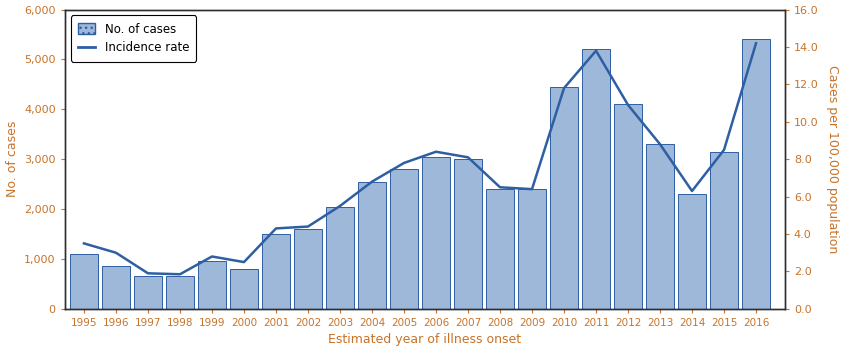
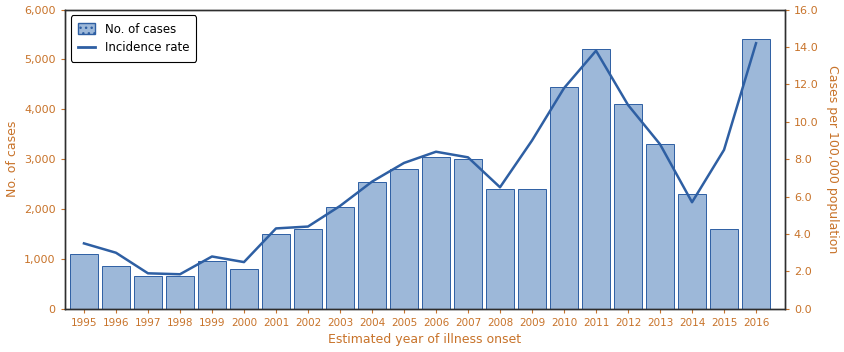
Incidence rate/2009: 6.4 -> 9.0
Incidence rate/2014: 6.3 -> 5.7
No. of cases/2015: 3,150 -> 1,600
